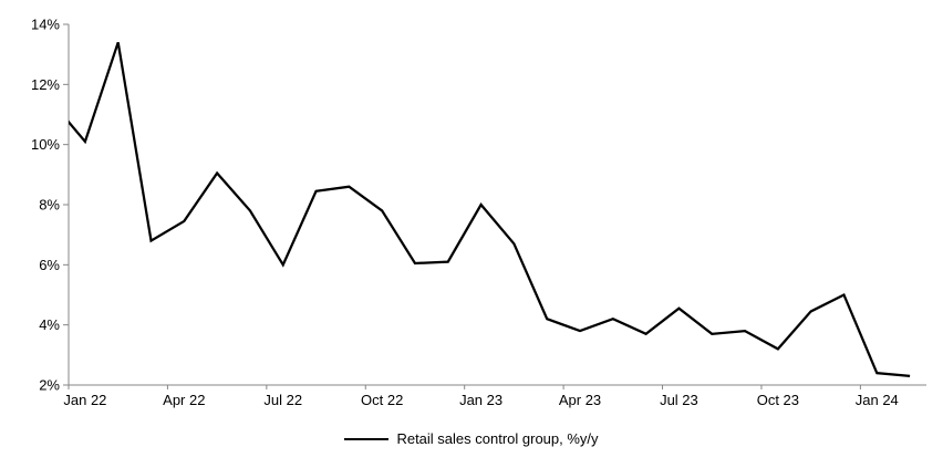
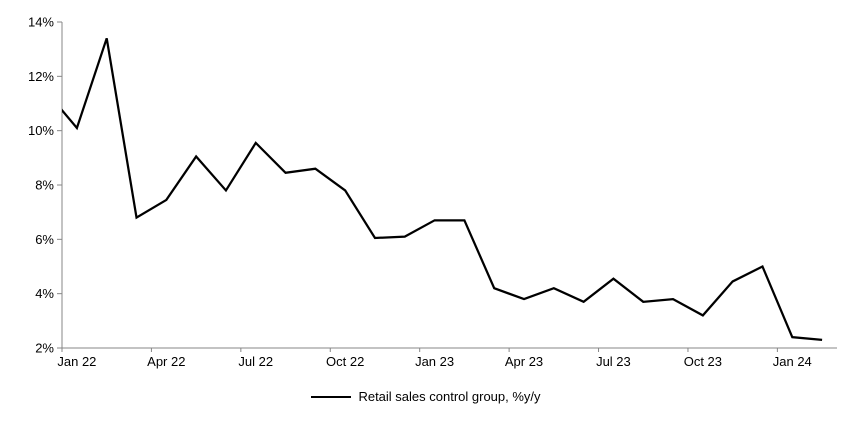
Jul 22: 6.0% -> 9.6%
Jan 23: 8.0% -> 6.7%
